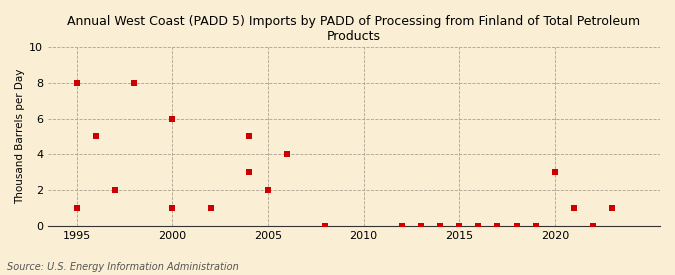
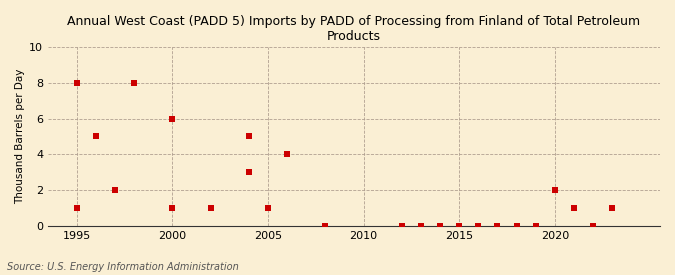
2005: 2 -> 1
2020: 3 -> 2
